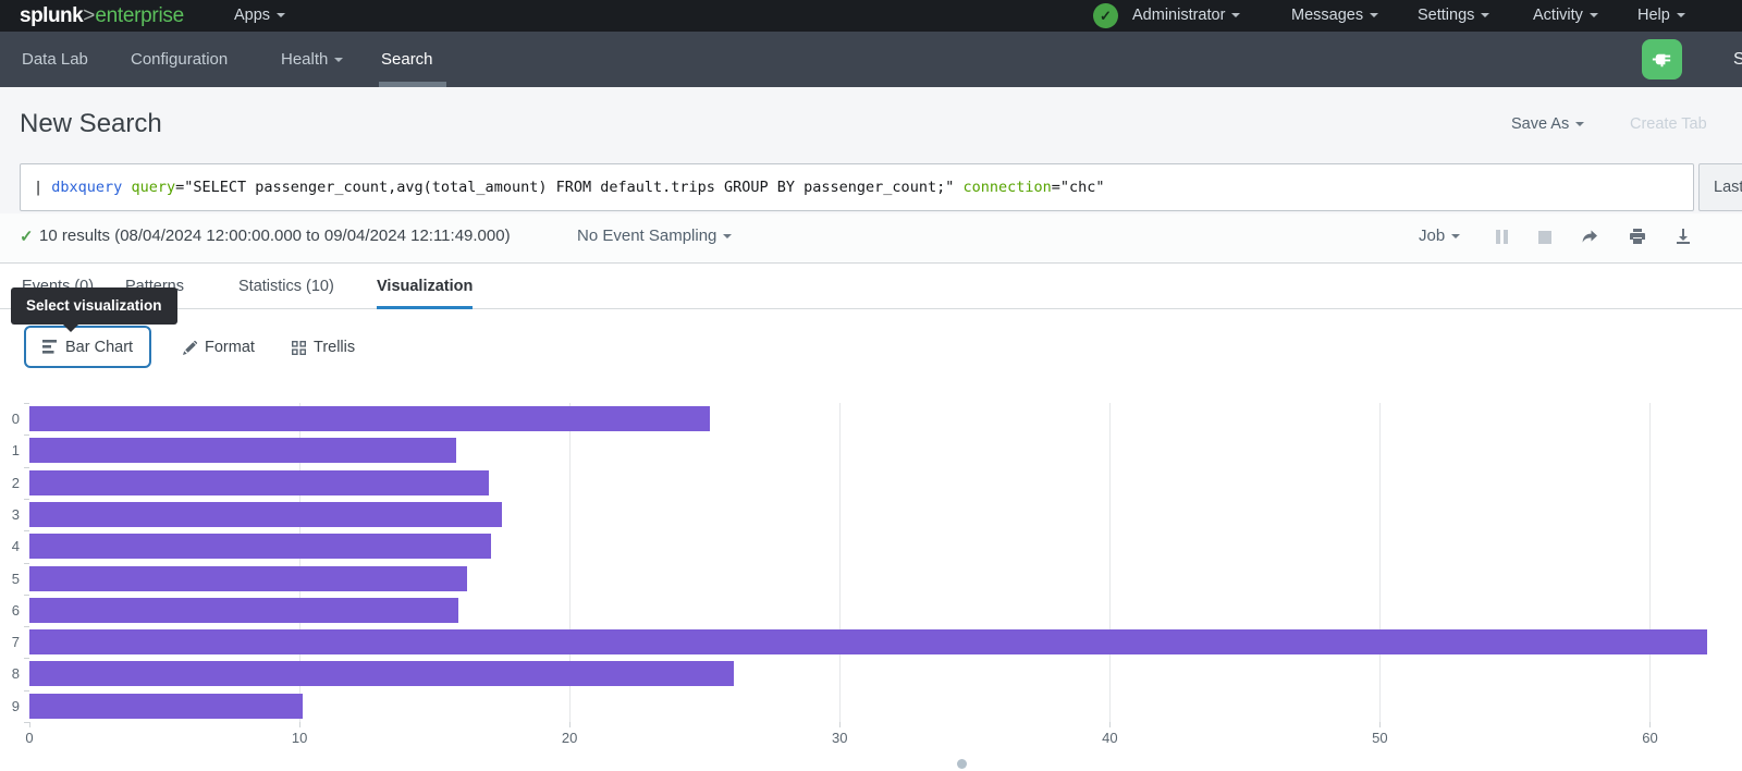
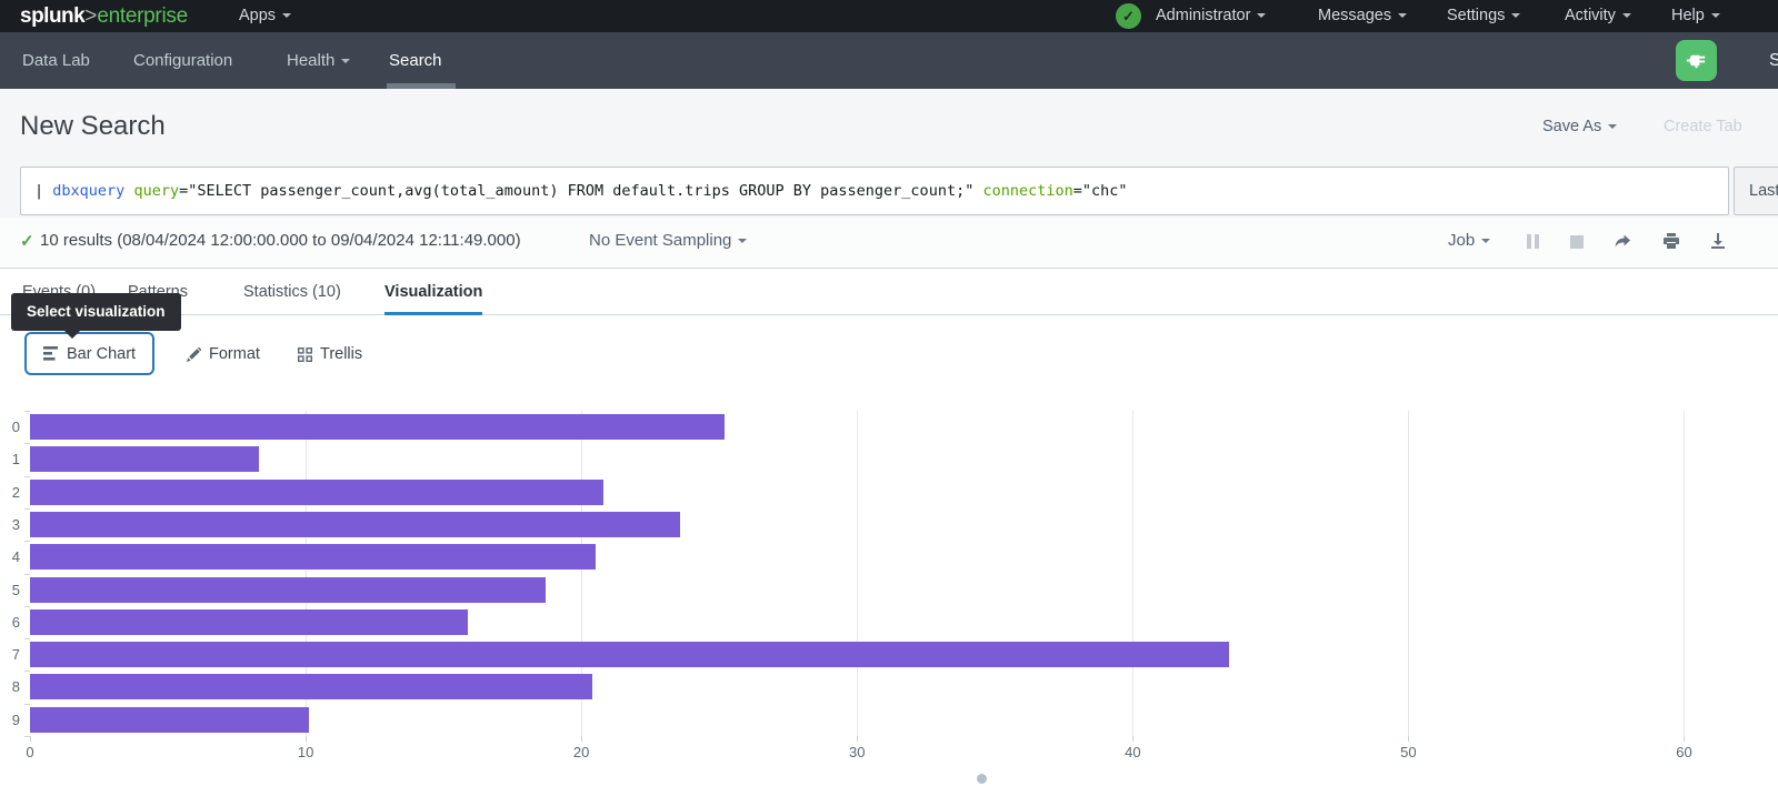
1: 15.8 -> 8.3
2: 17.0 -> 20.8
3: 17.5 -> 23.6
4: 17.1 -> 20.5
5: 16.2 -> 18.7
7: 62.1 -> 43.5
8: 26.1 -> 20.4
